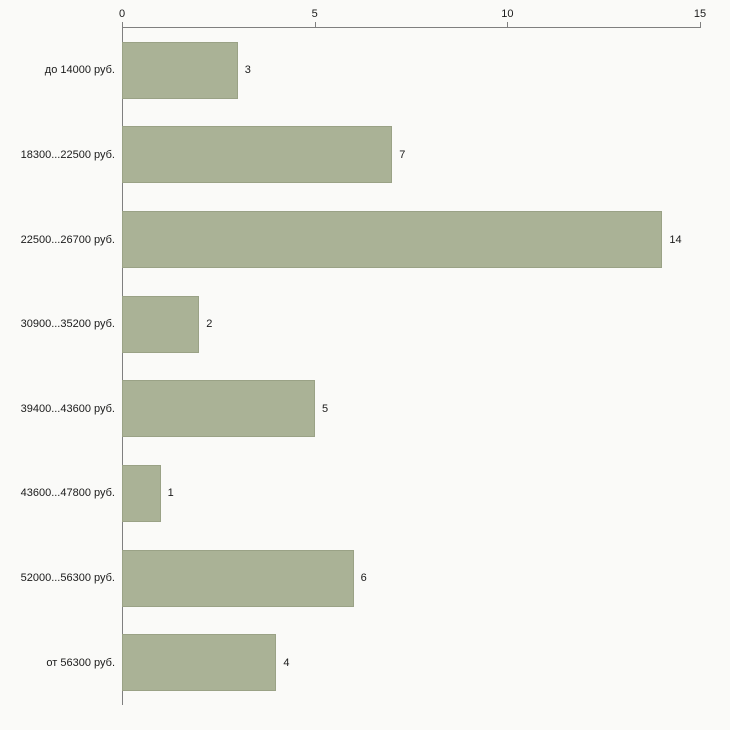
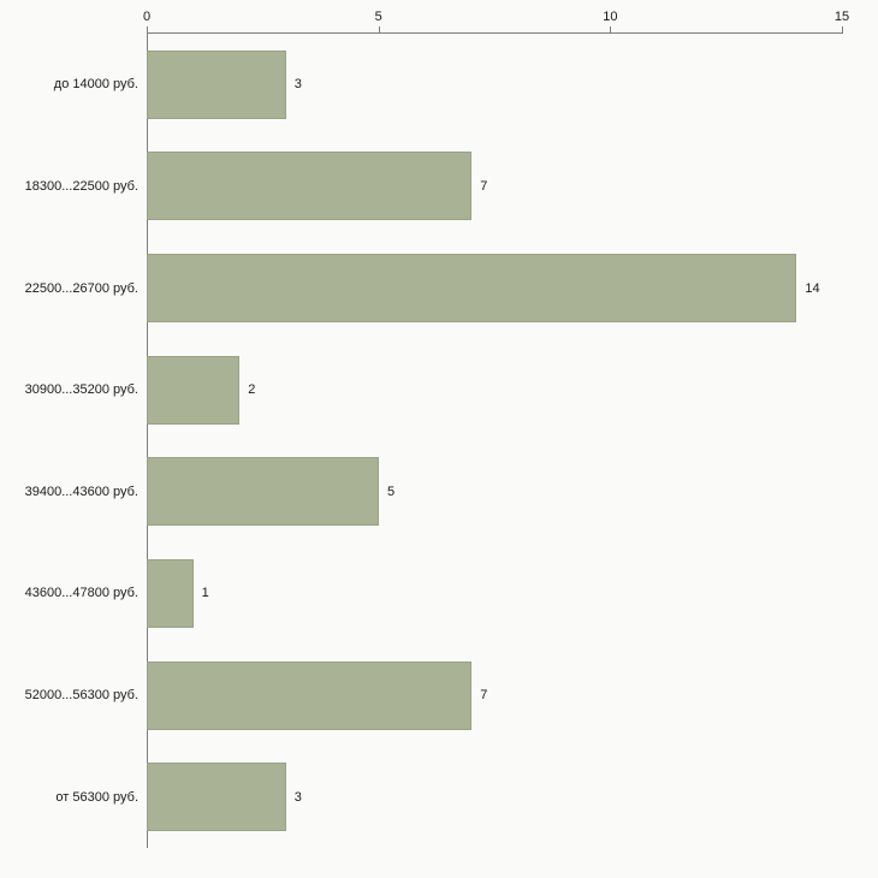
52000...56300 руб.: 6 -> 7
от 56300 руб.: 4 -> 3
